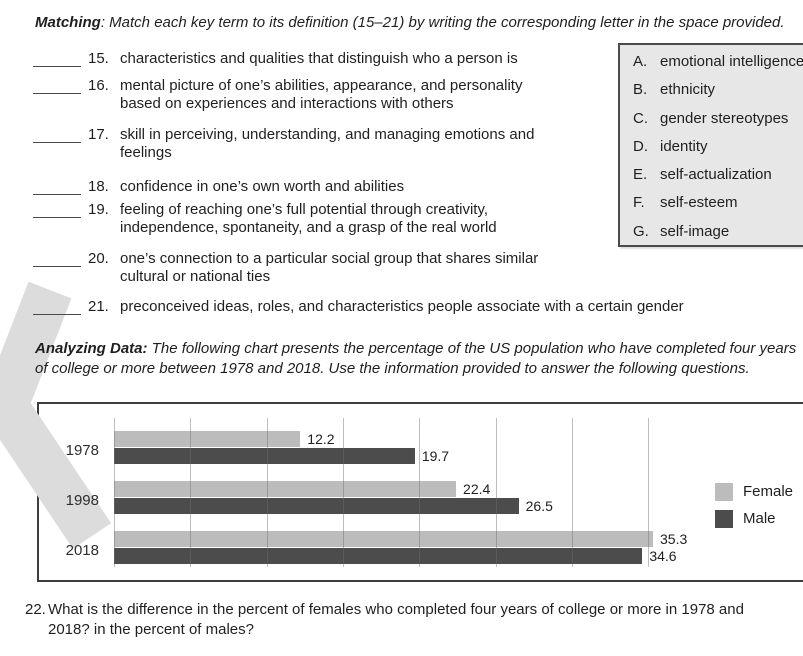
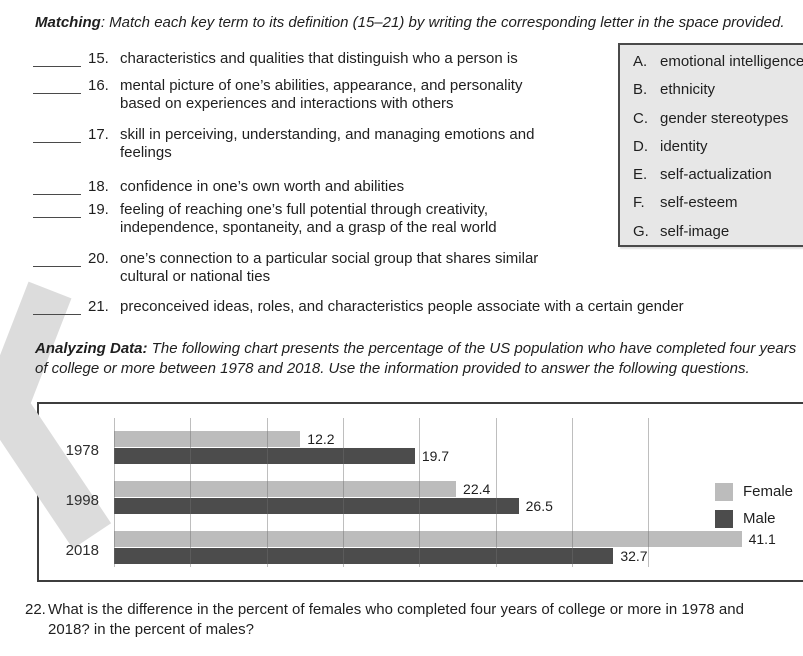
Female/2018: 35.3 -> 41.1
Male/2018: 34.6 -> 32.7
